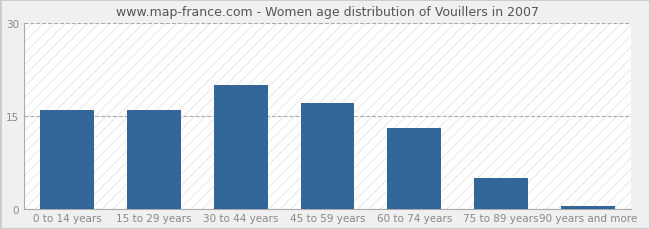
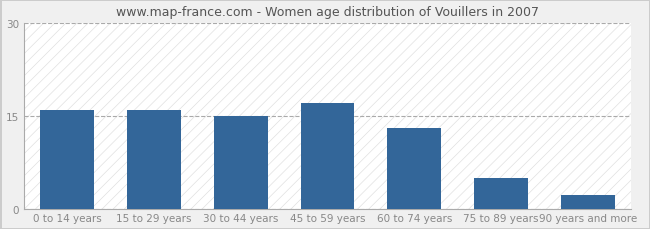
30 to 44 years: 20.0 -> 15.0
90 years and more: 0.4 -> 2.2
